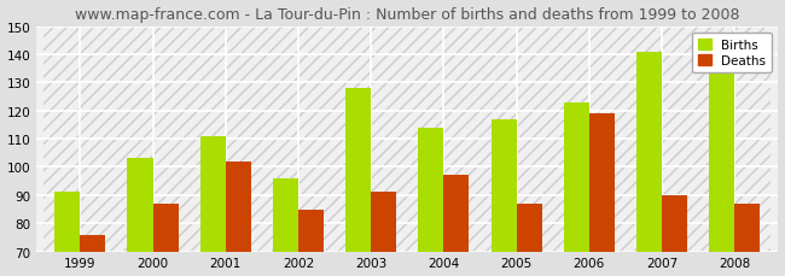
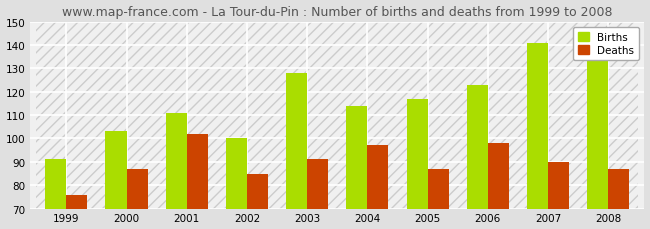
Births/2002: 96 -> 100
Deaths/2006: 119 -> 98
